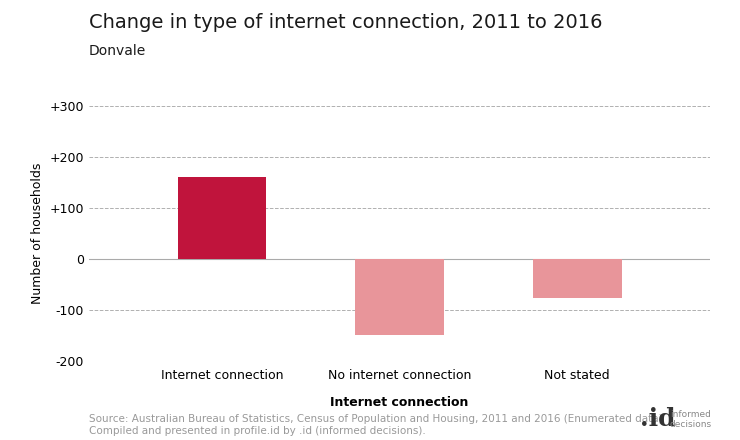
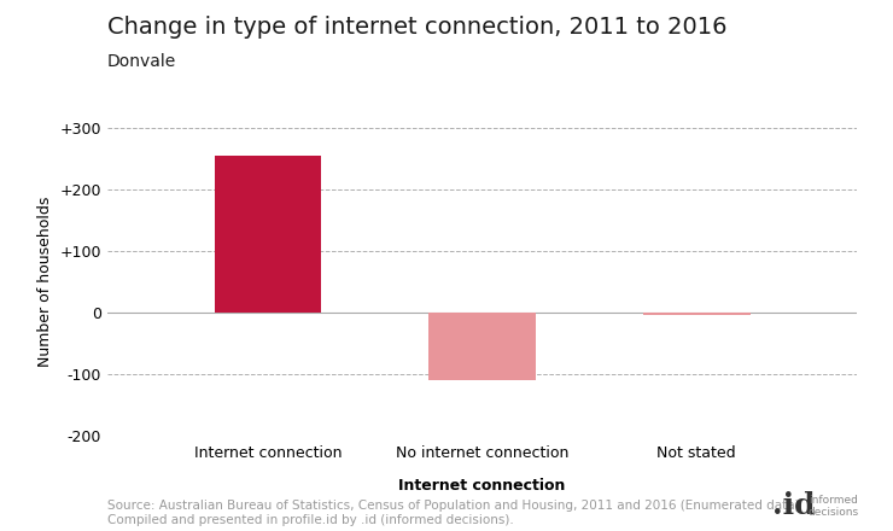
Internet connection: 160 -> 255
No internet connection: -150 -> -110
Not stated: -76 -> -5
